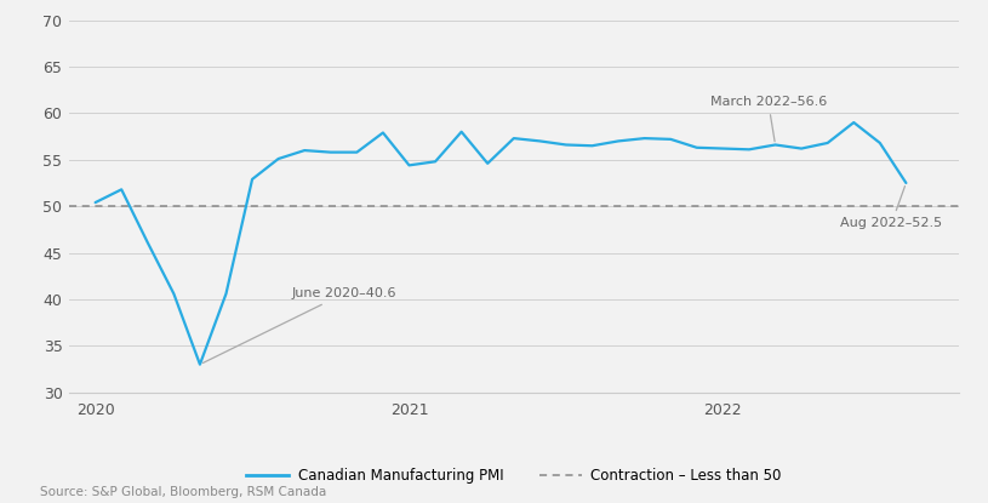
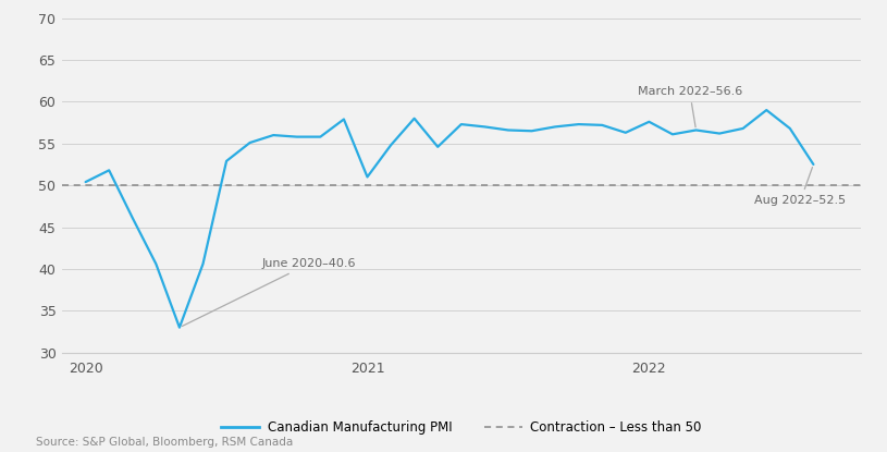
2021: 54.4 -> 51.0
2022: 56.2 -> 57.6
